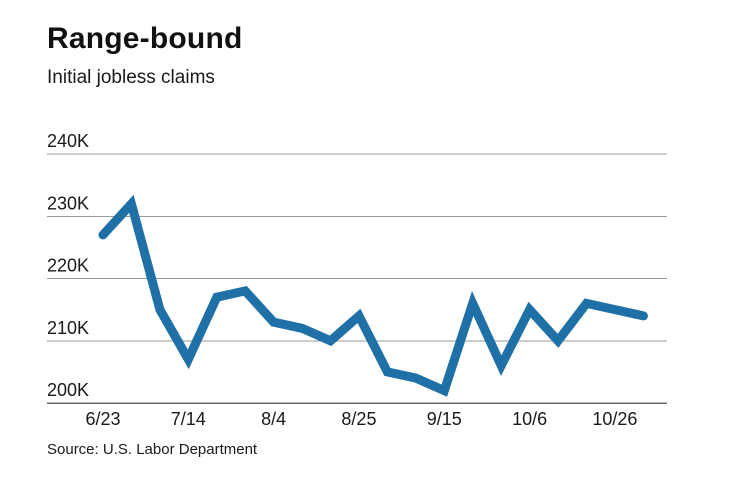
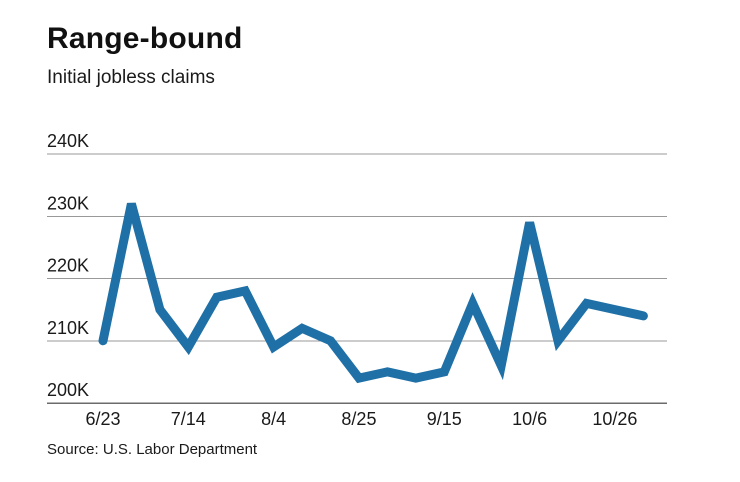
6/23: 227K -> 210K
7/14: 207K -> 209K
8/4: 213K -> 209K
8/25: 214K -> 204K
9/15: 202K -> 205K
10/6: 215K -> 229K
